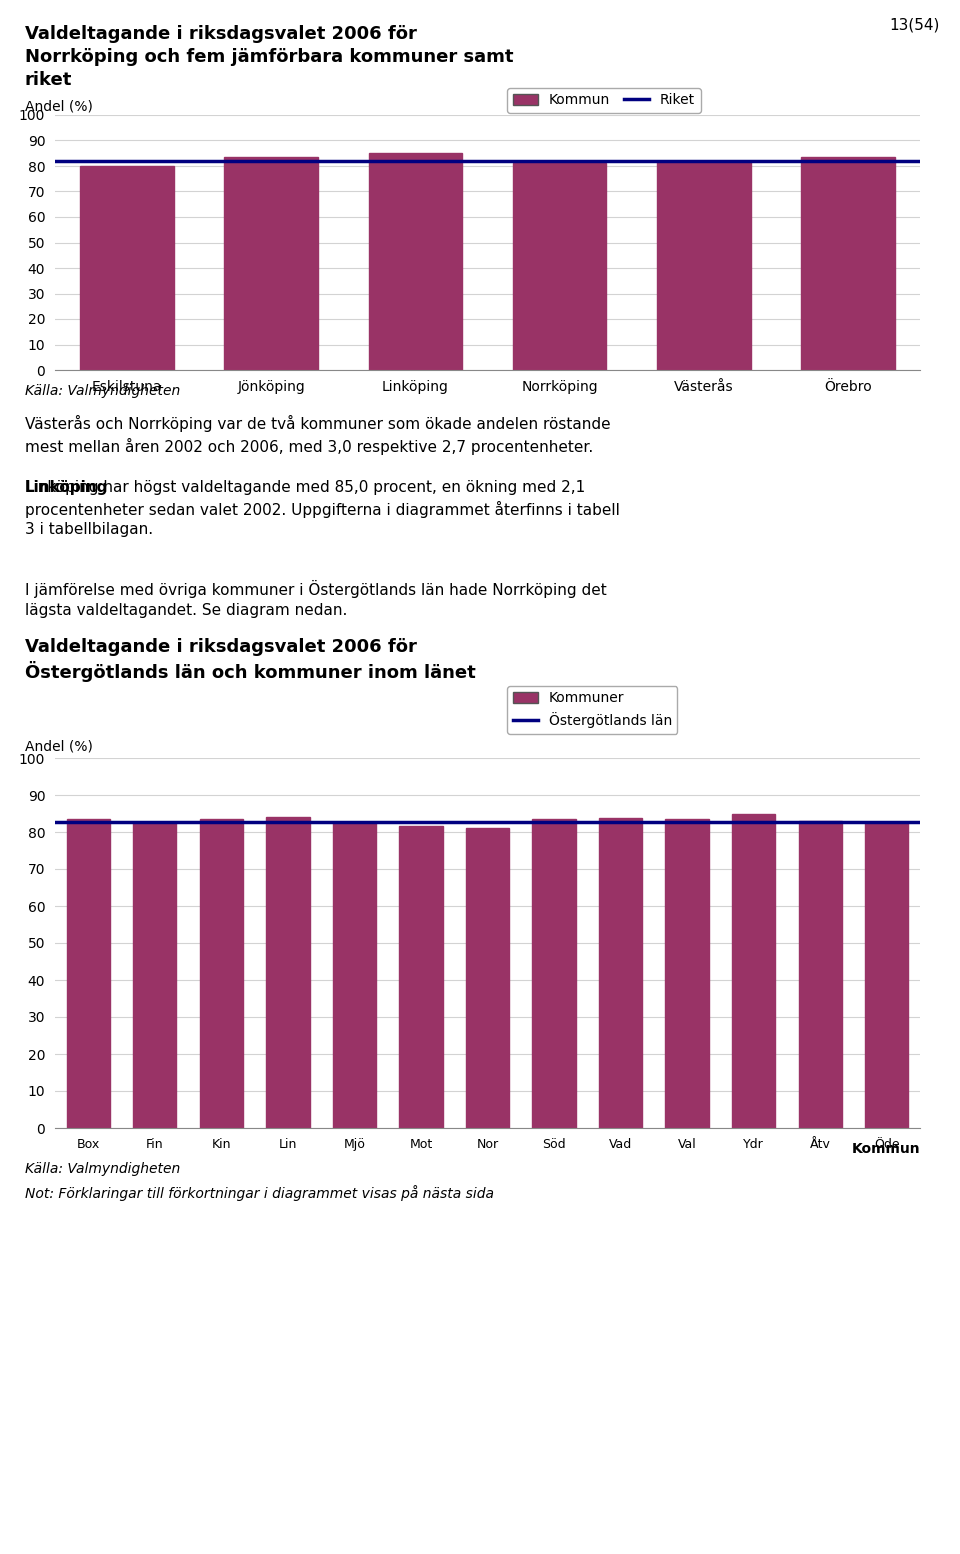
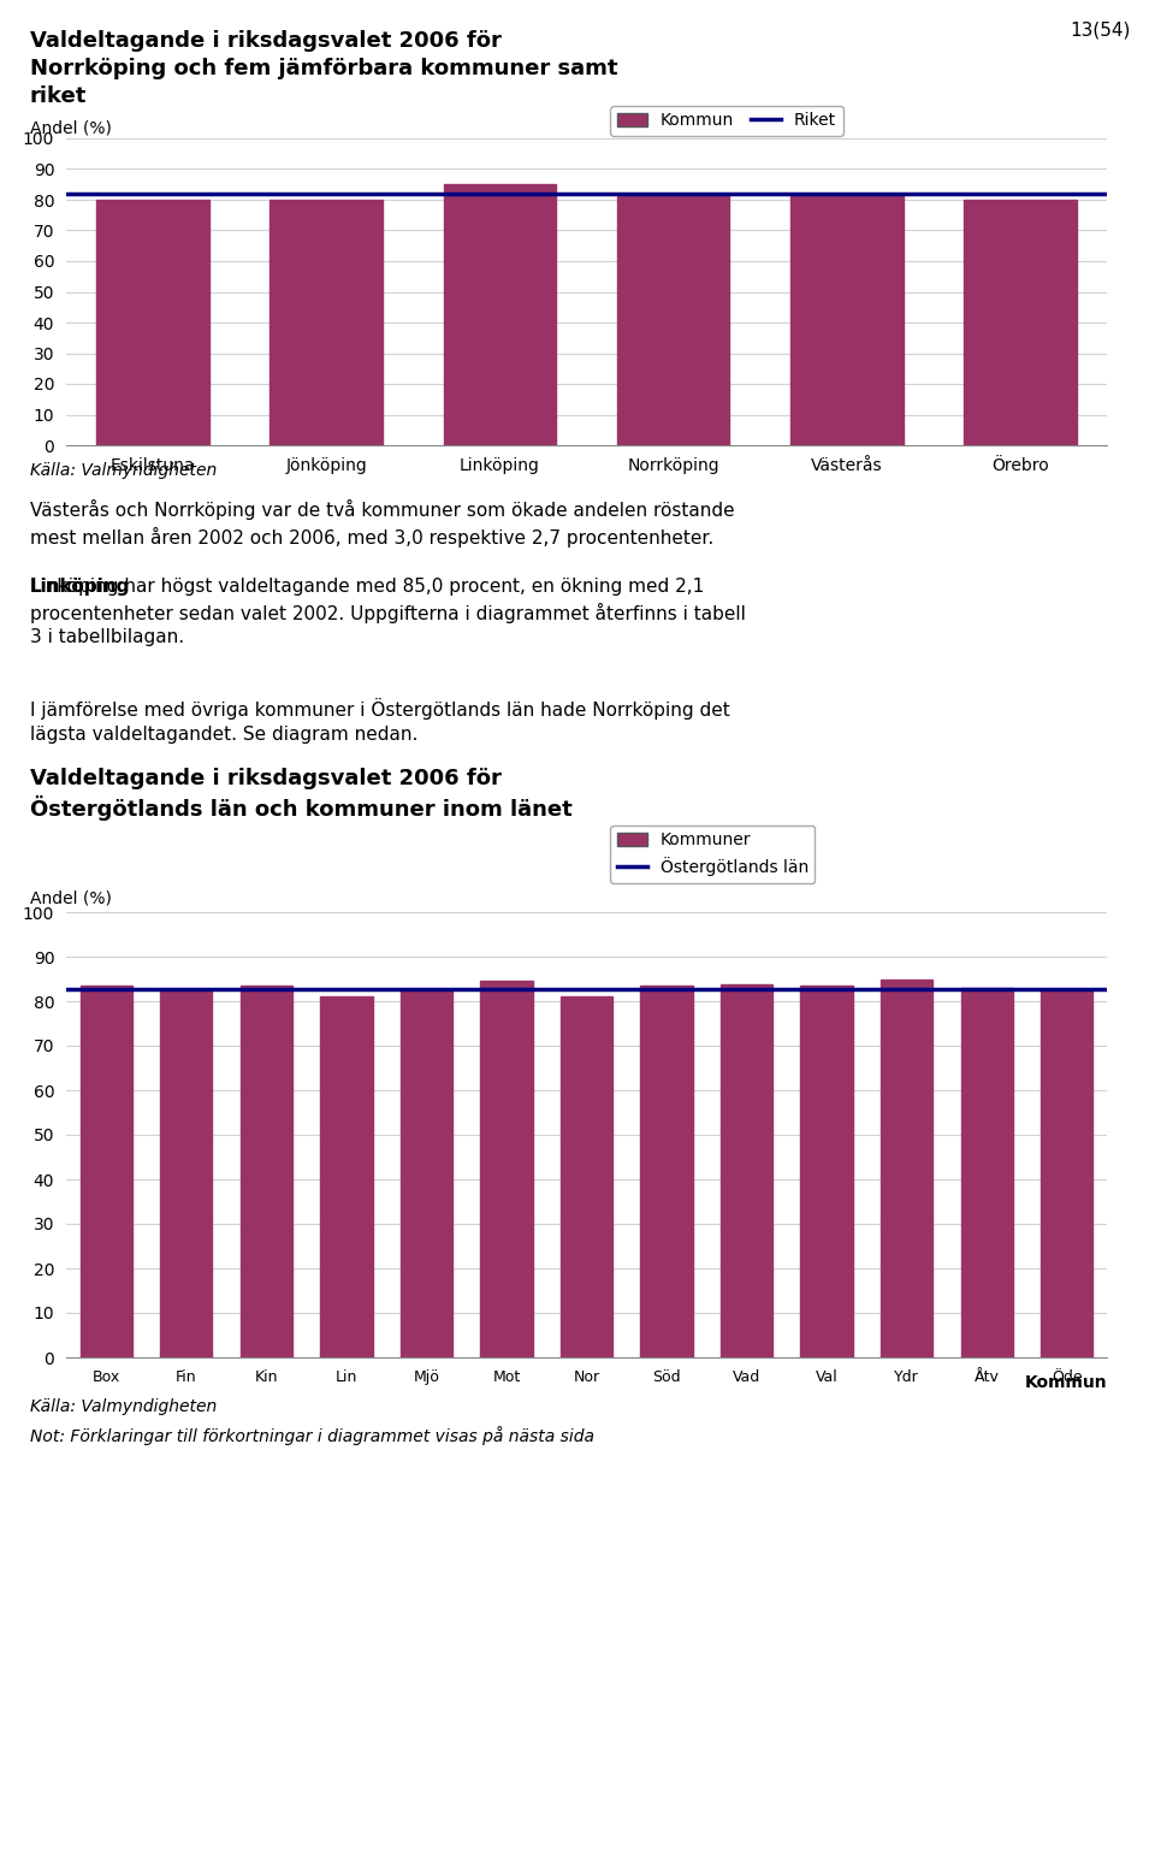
Jönköping: 83.5 -> 80.0
Örebro: 83.5 -> 80.0
Lin: 84.0 -> 81.0
Mot: 81.5 -> 84.5
